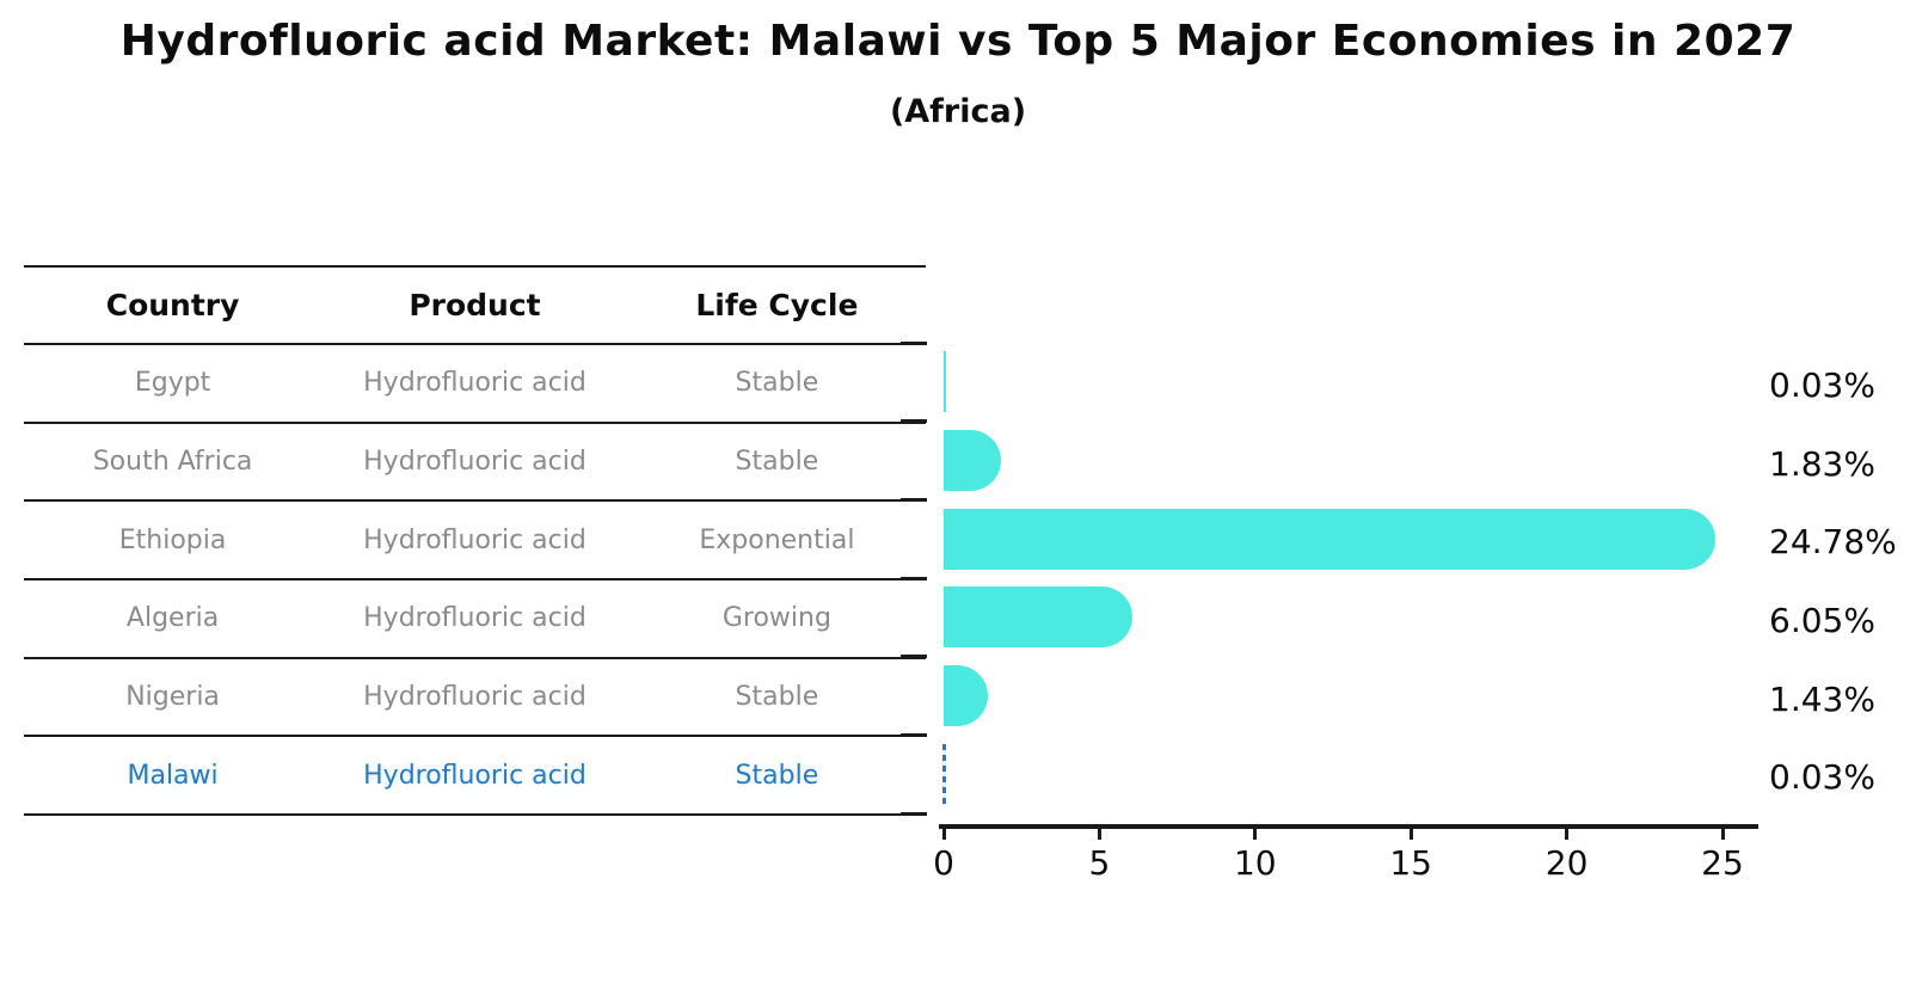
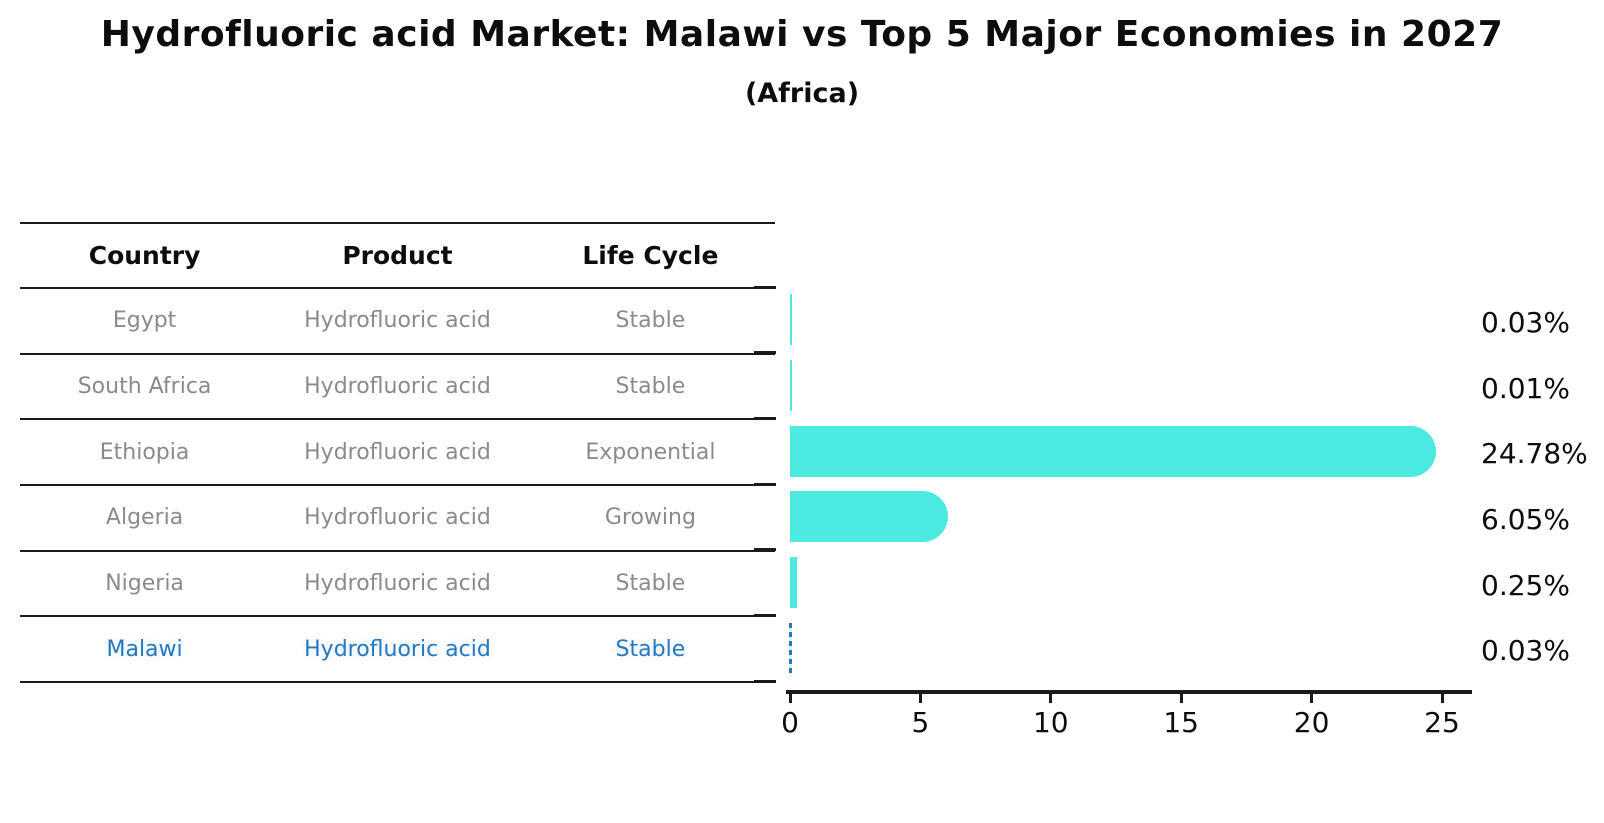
South Africa: 1.83% -> 0.01%
Nigeria: 1.43% -> 0.25%
